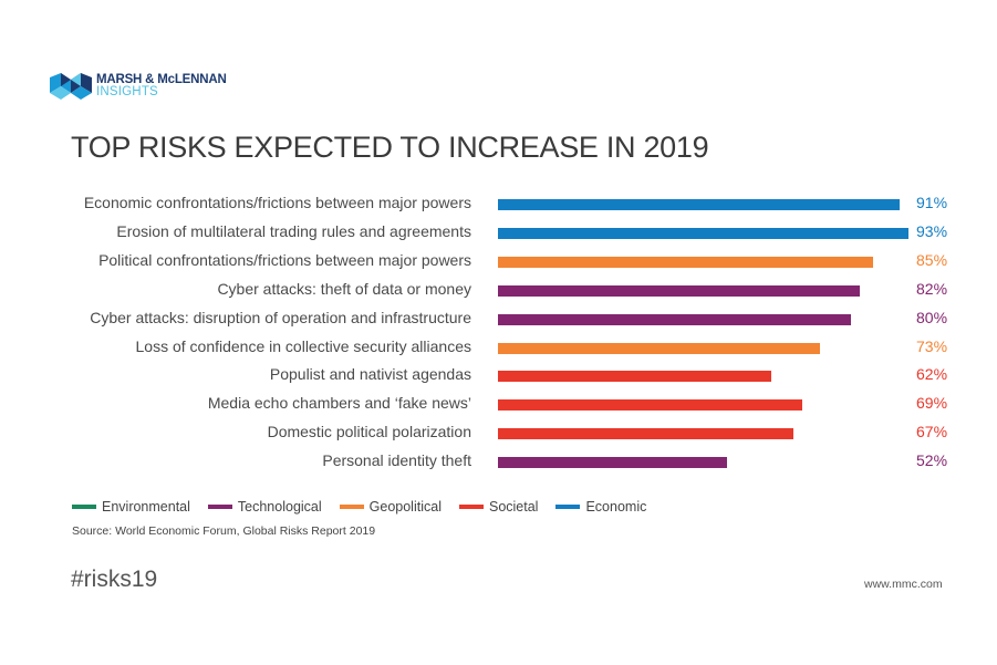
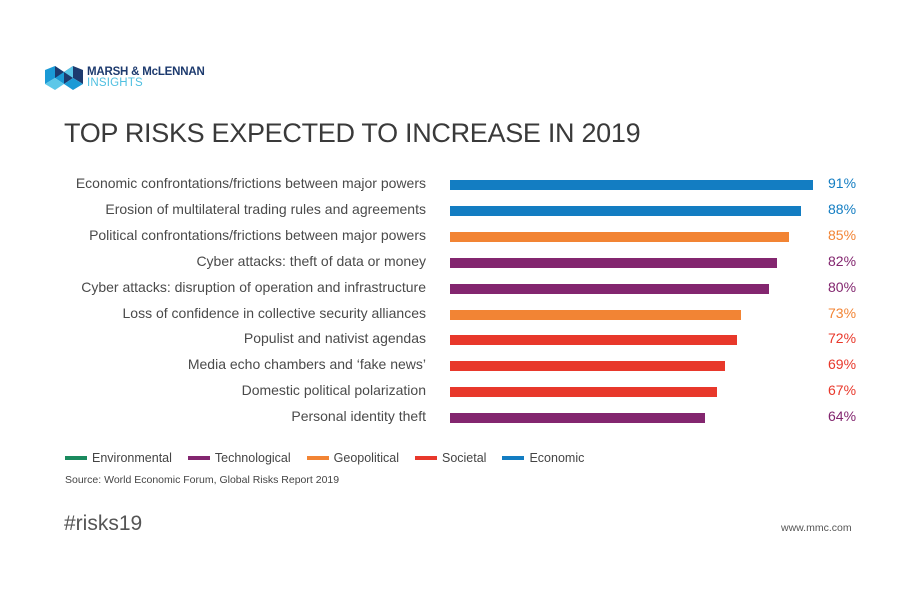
Erosion of multilateral trading rules and agreements: 93% -> 88%
Populist and nativist agendas: 62% -> 72%
Personal identity theft: 52% -> 64%
